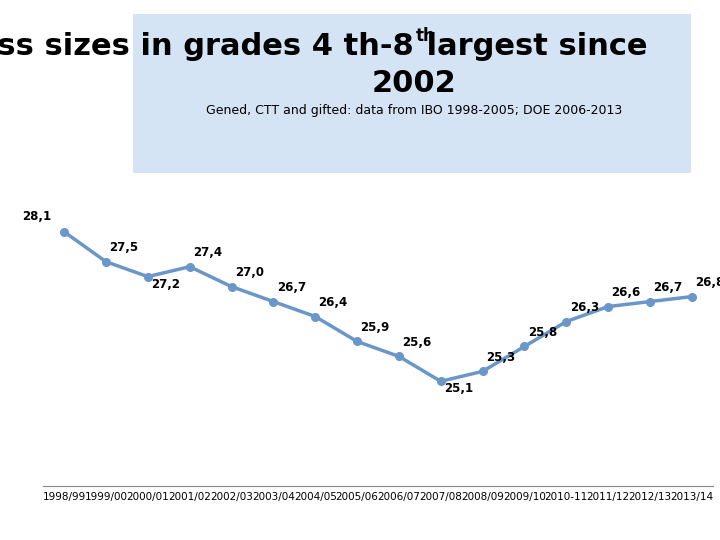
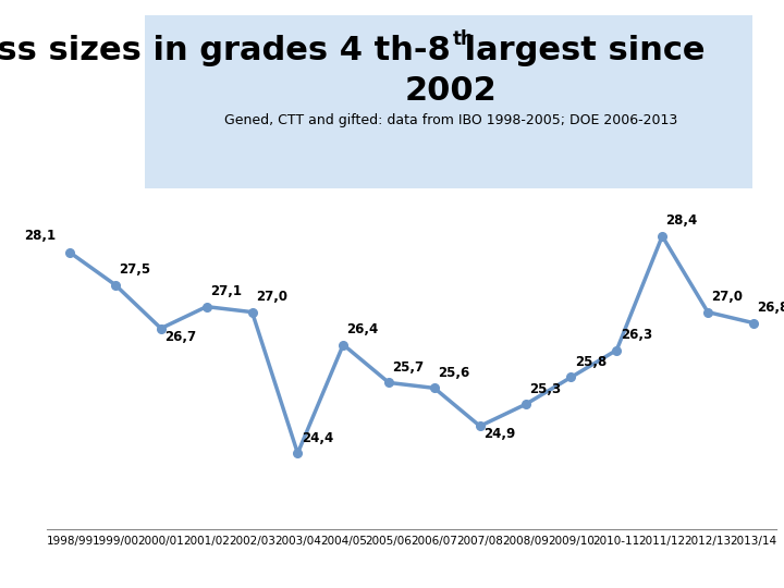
2000/01: 27,2 -> 26,7
2001/02: 27,4 -> 27,1
2003/04: 26,7 -> 24,4
2005/06: 25,9 -> 25,7
2007/08: 25,1 -> 24,9
2011/12: 26,6 -> 28,4
2012/13: 26,7 -> 27,0
